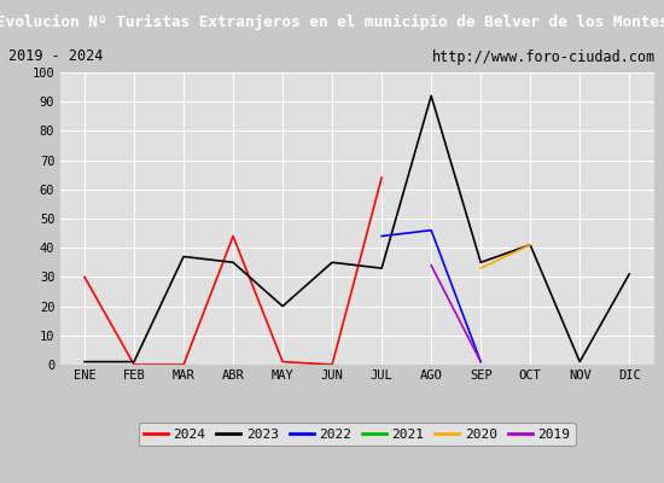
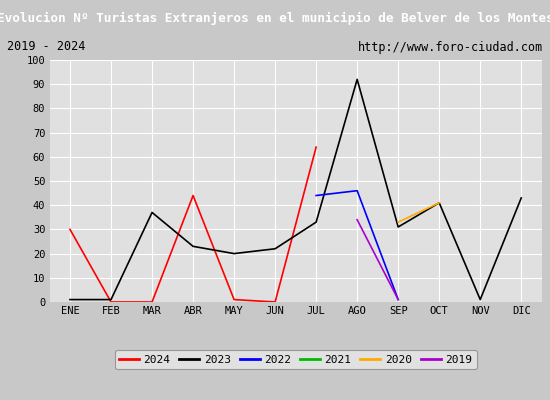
2023/ABR: 35 -> 23
2023/JUN: 35 -> 22
2023/SEP: 35 -> 31
2023/DIC: 31 -> 43
